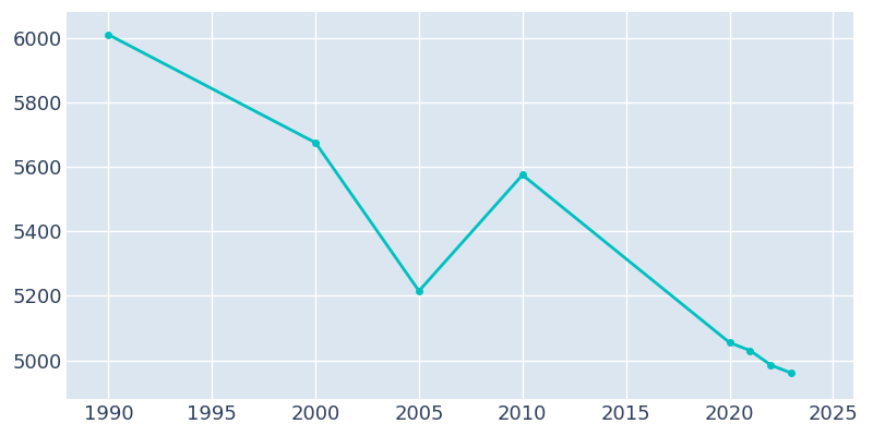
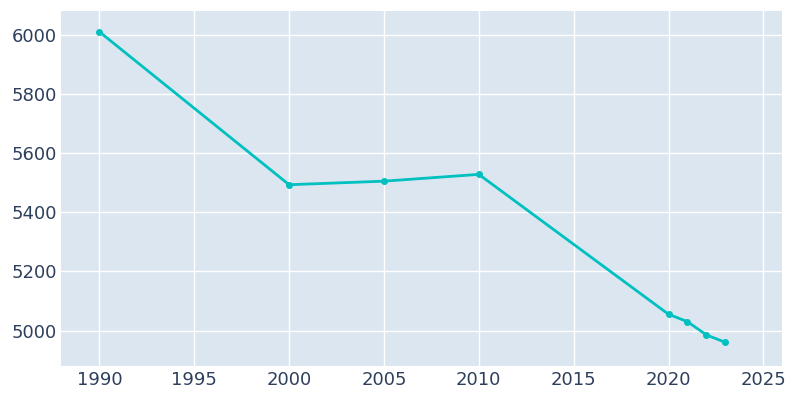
2000: 5675 -> 5493
2005: 5215 -> 5505
2010: 5575 -> 5528
